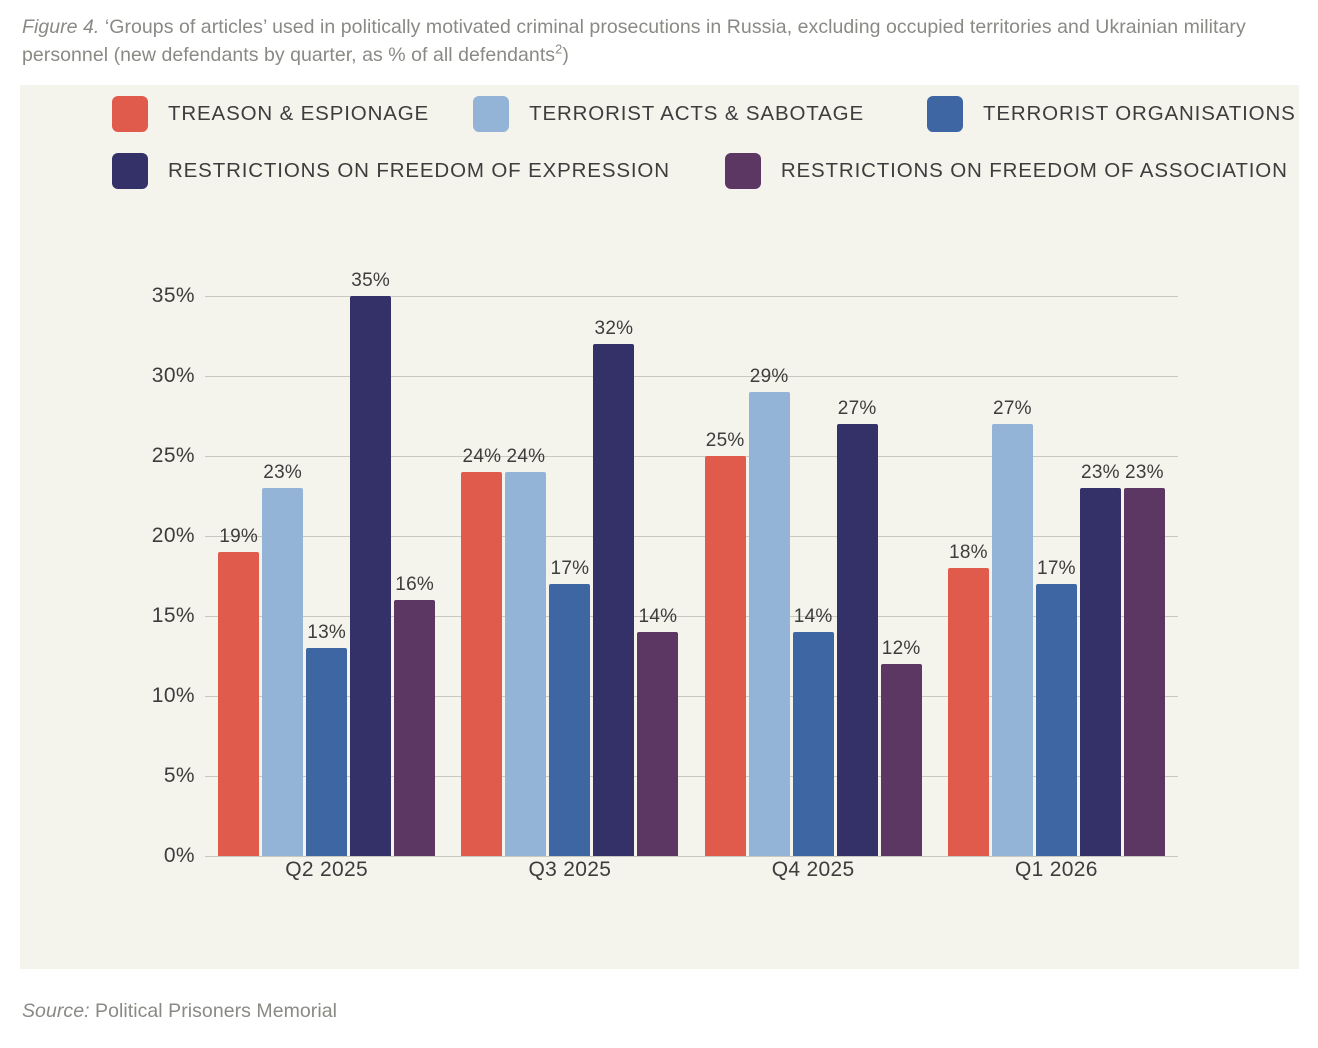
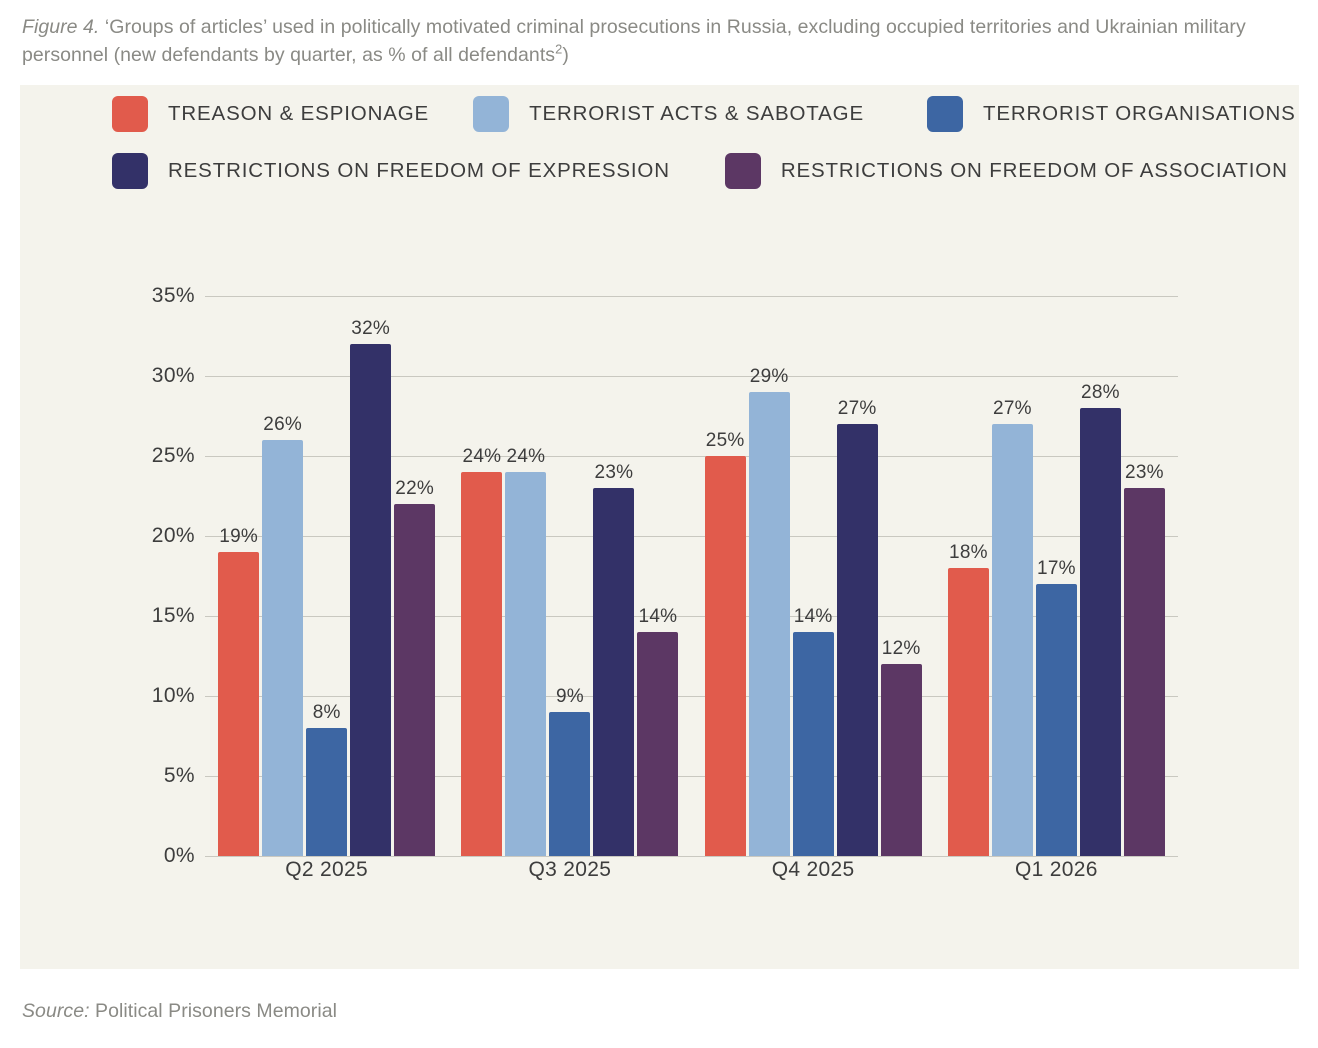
TERRORIST ACTS & SABOTAGE/Q2 2025: 23% -> 26%
TERRORIST ORGANISATIONS/Q2 2025: 13% -> 8%
RESTRICTIONS ON FREEDOM OF EXPRESSION/Q2 2025: 35% -> 32%
RESTRICTIONS ON FREEDOM OF ASSOCIATION/Q2 2025: 16% -> 22%
TERRORIST ORGANISATIONS/Q3 2025: 17% -> 9%
RESTRICTIONS ON FREEDOM OF EXPRESSION/Q3 2025: 32% -> 23%
RESTRICTIONS ON FREEDOM OF EXPRESSION/Q1 2026: 23% -> 28%
